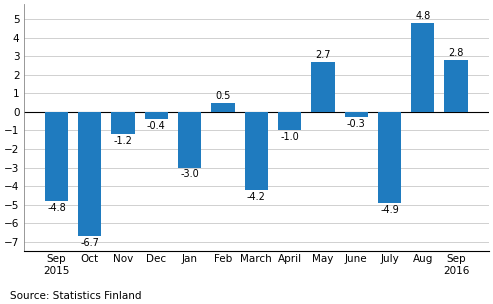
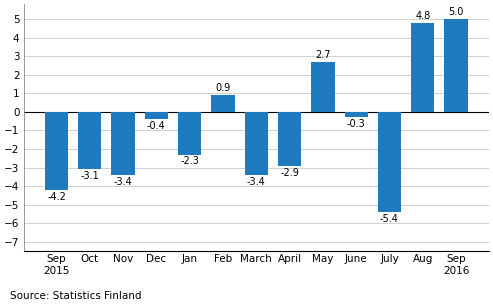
Sep 2015: -4.8 -> -4.2
Oct: -6.7 -> -3.1
Nov: -1.2 -> -3.4
Jan: -3.0 -> -2.3
Feb: 0.5 -> 0.9
March: -4.2 -> -3.4
April: -1.0 -> -2.9
July: -4.9 -> -5.4
Sep 2016: 2.8 -> 5.0
